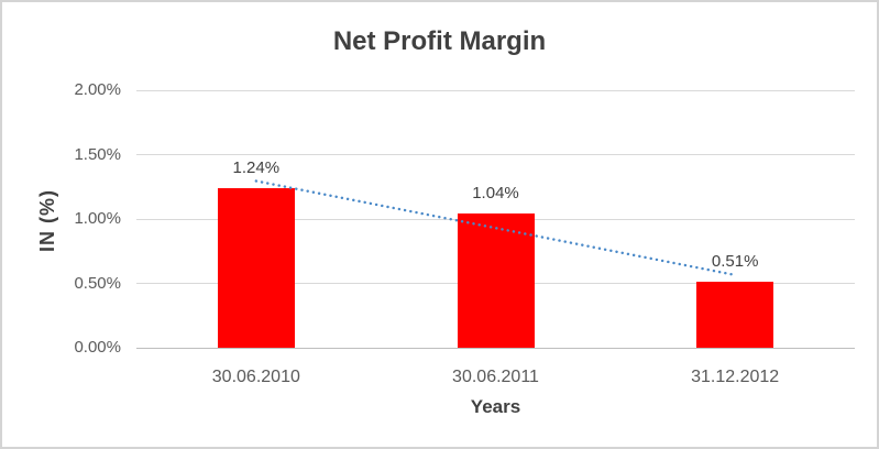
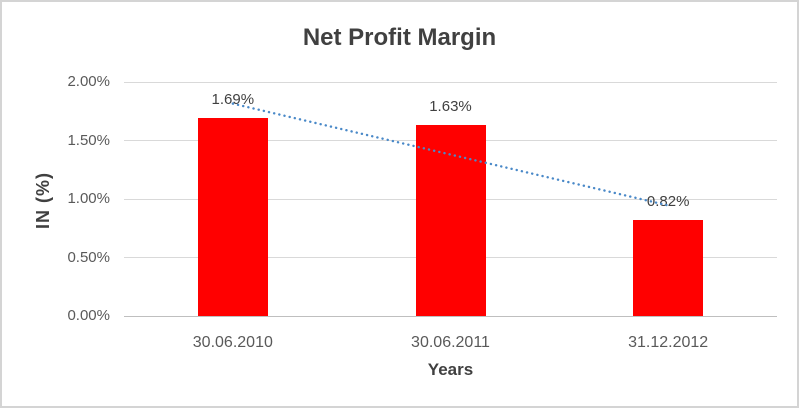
30.06.2010: 1.24% -> 1.69%
30.06.2011: 1.04% -> 1.63%
31.12.2012: 0.51% -> 0.82%
